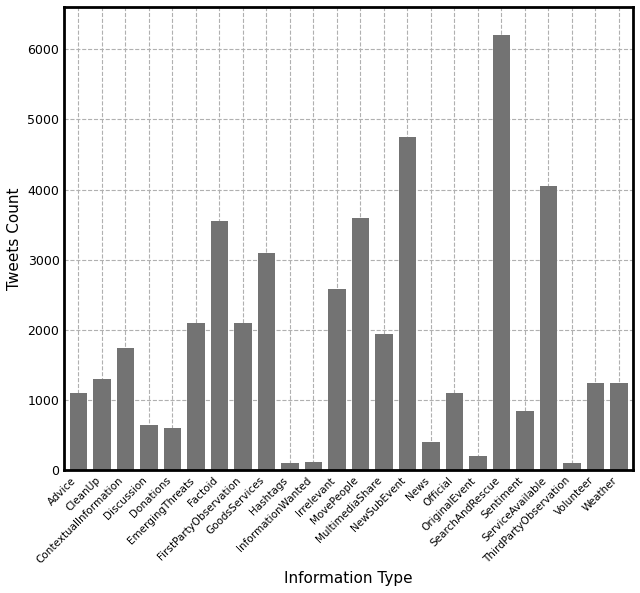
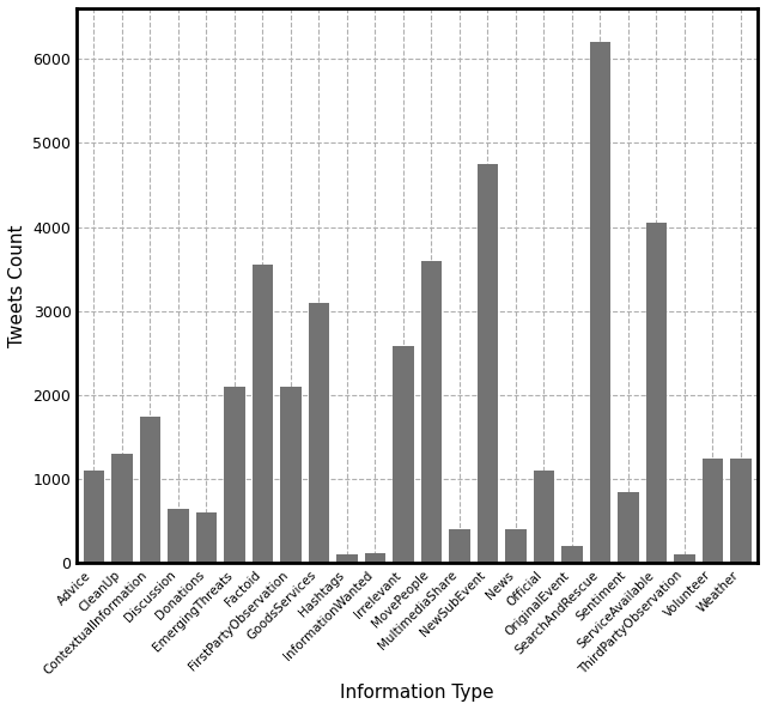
MultimediaShare: 1940 -> 400
